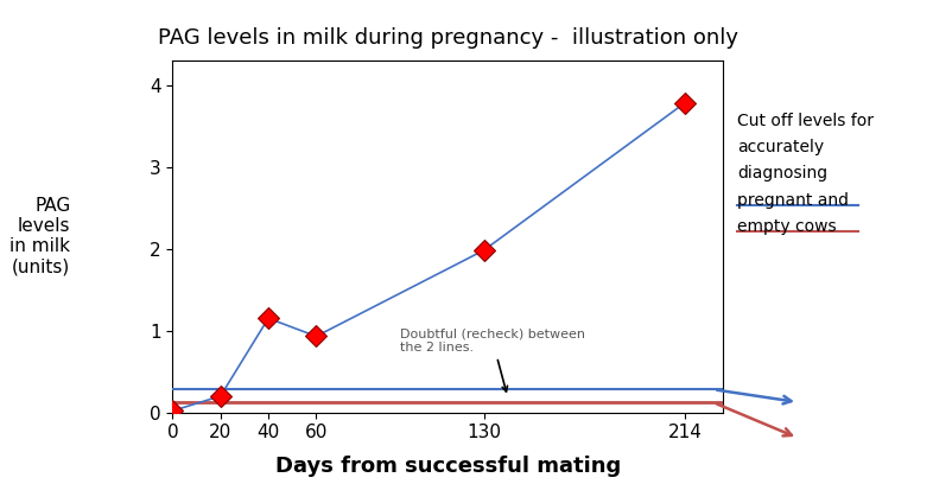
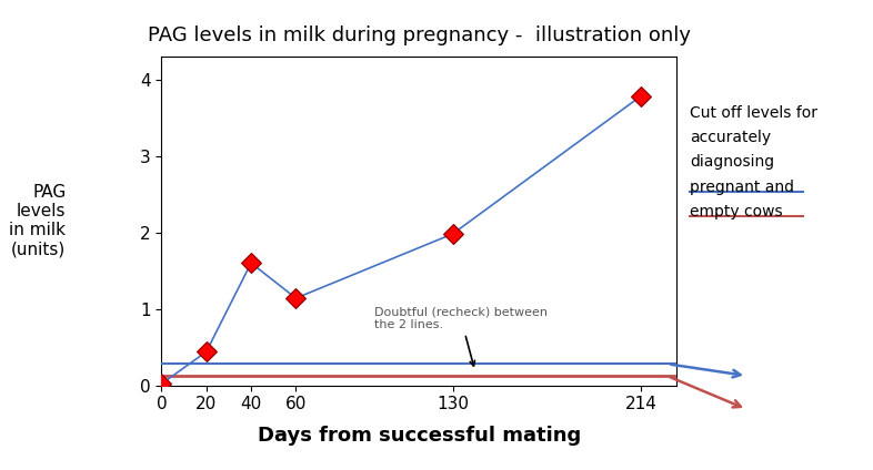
20: 0.20 -> 0.44
40: 1.15 -> 1.60
60: 0.93 -> 1.14
